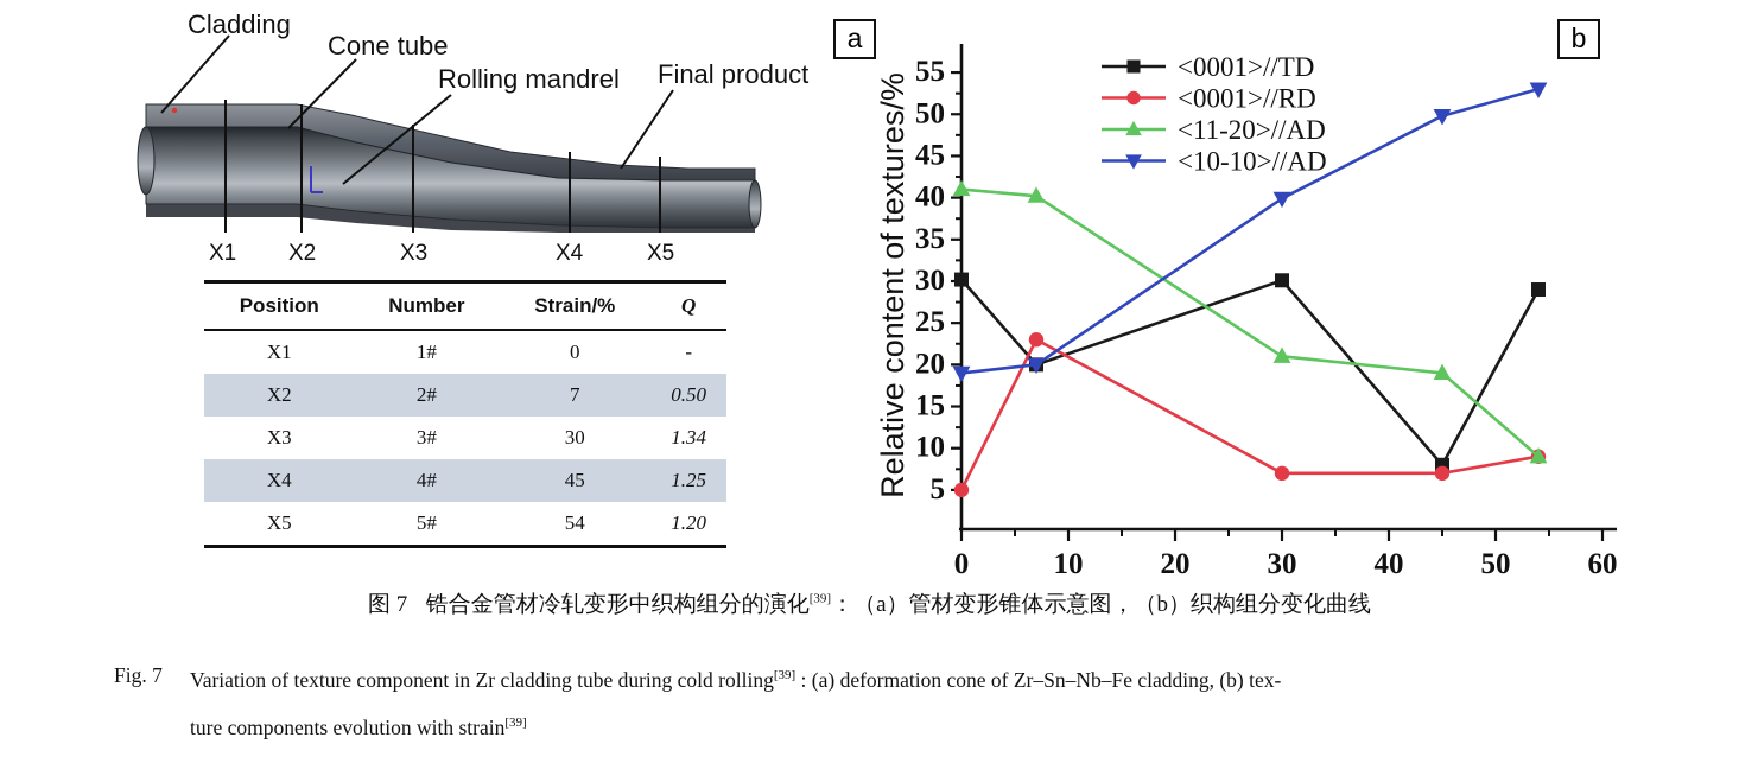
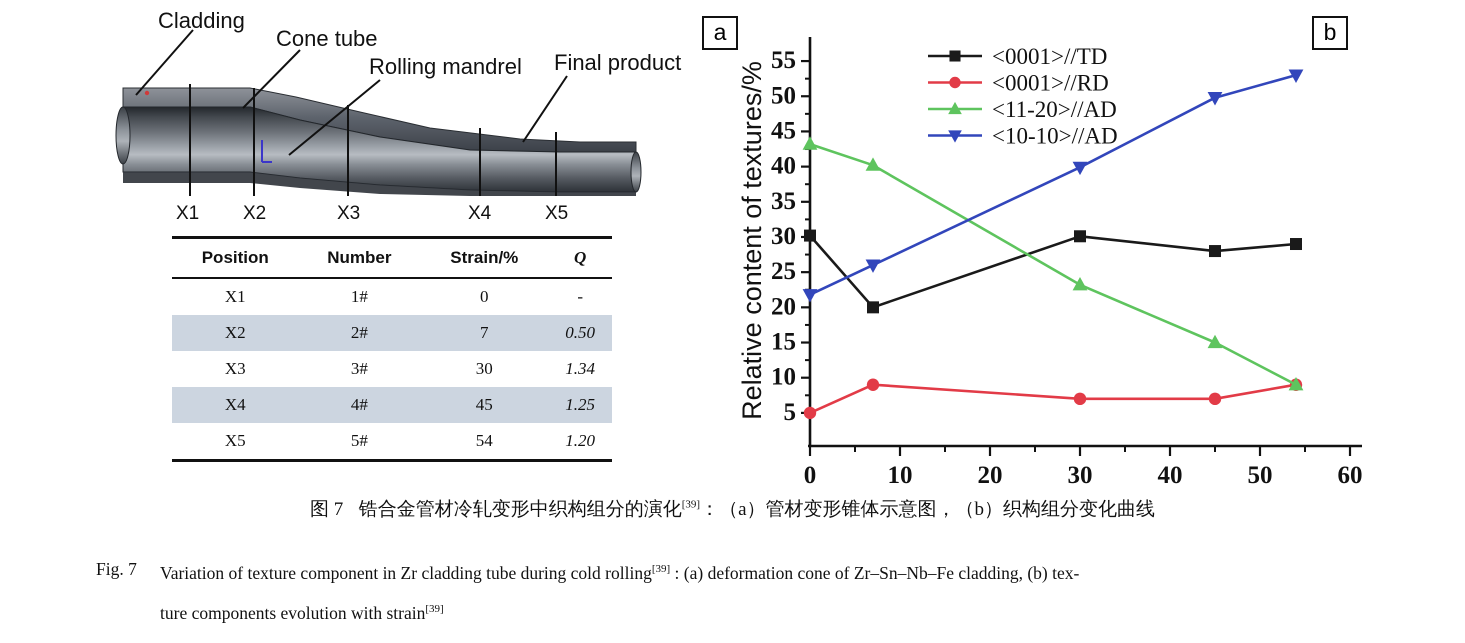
<11-20>//AD/0: 41 -> 43
<10-10>//AD/0: 19 -> 22
<0001>//RD/7: 23 -> 9
<10-10>//AD/7: 20 -> 26
<11-20>//AD/30: 21 -> 23
<0001>//TD/45: 8 -> 28
<11-20>//AD/45: 19 -> 15
